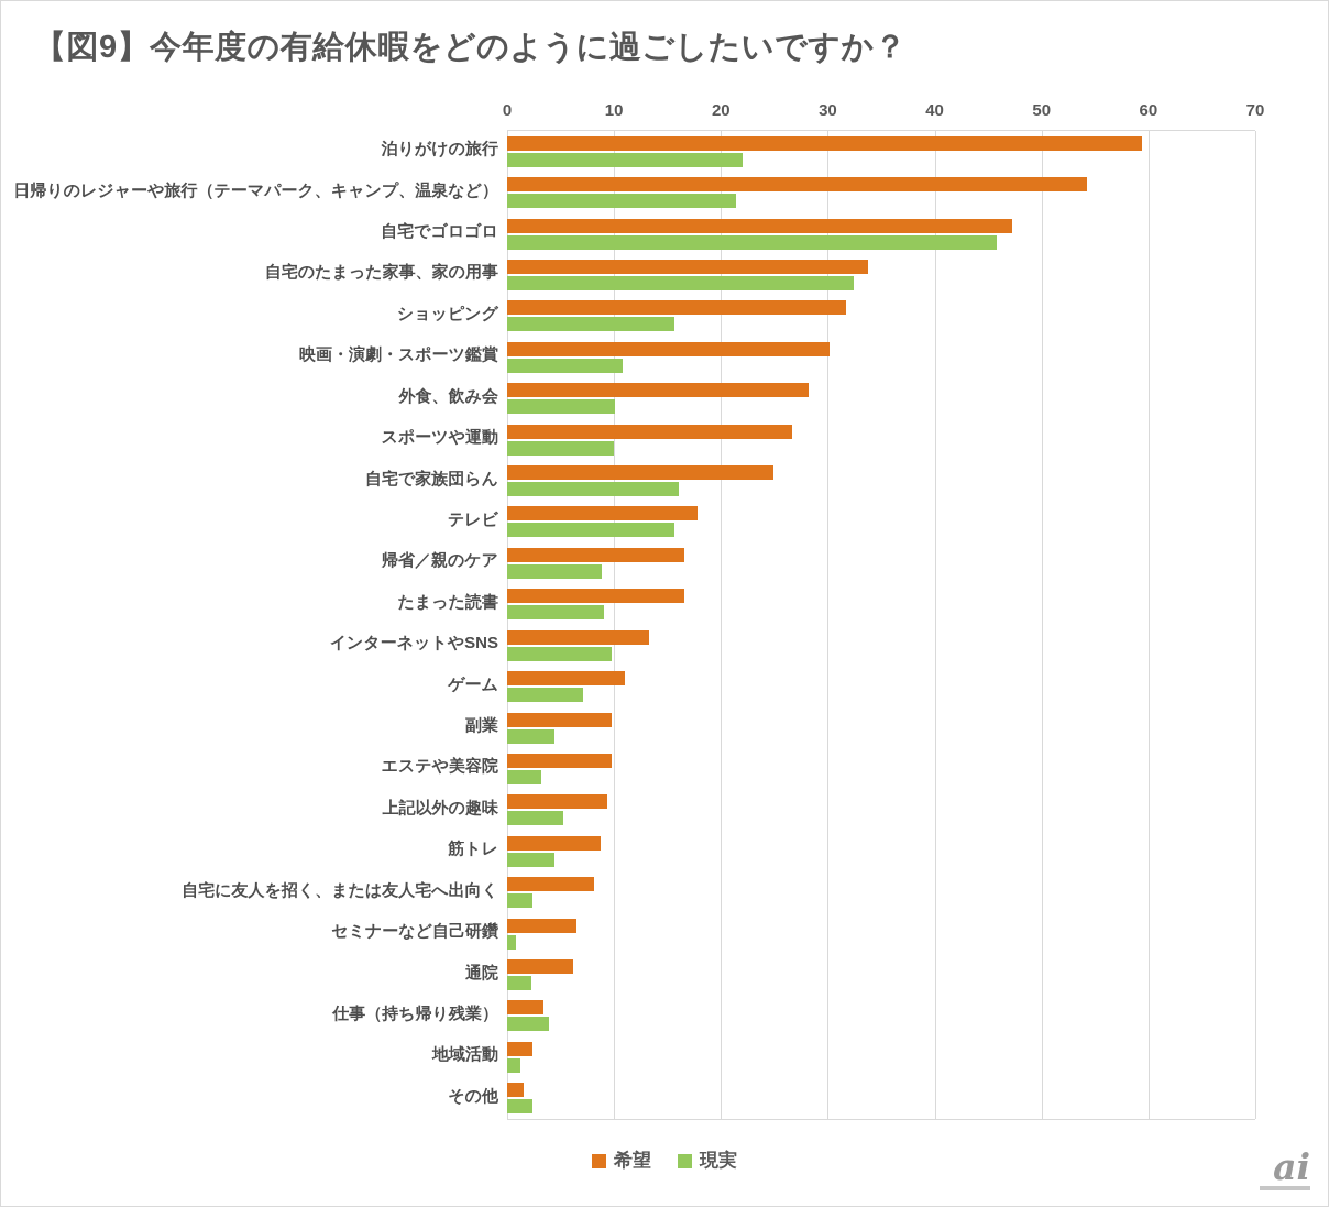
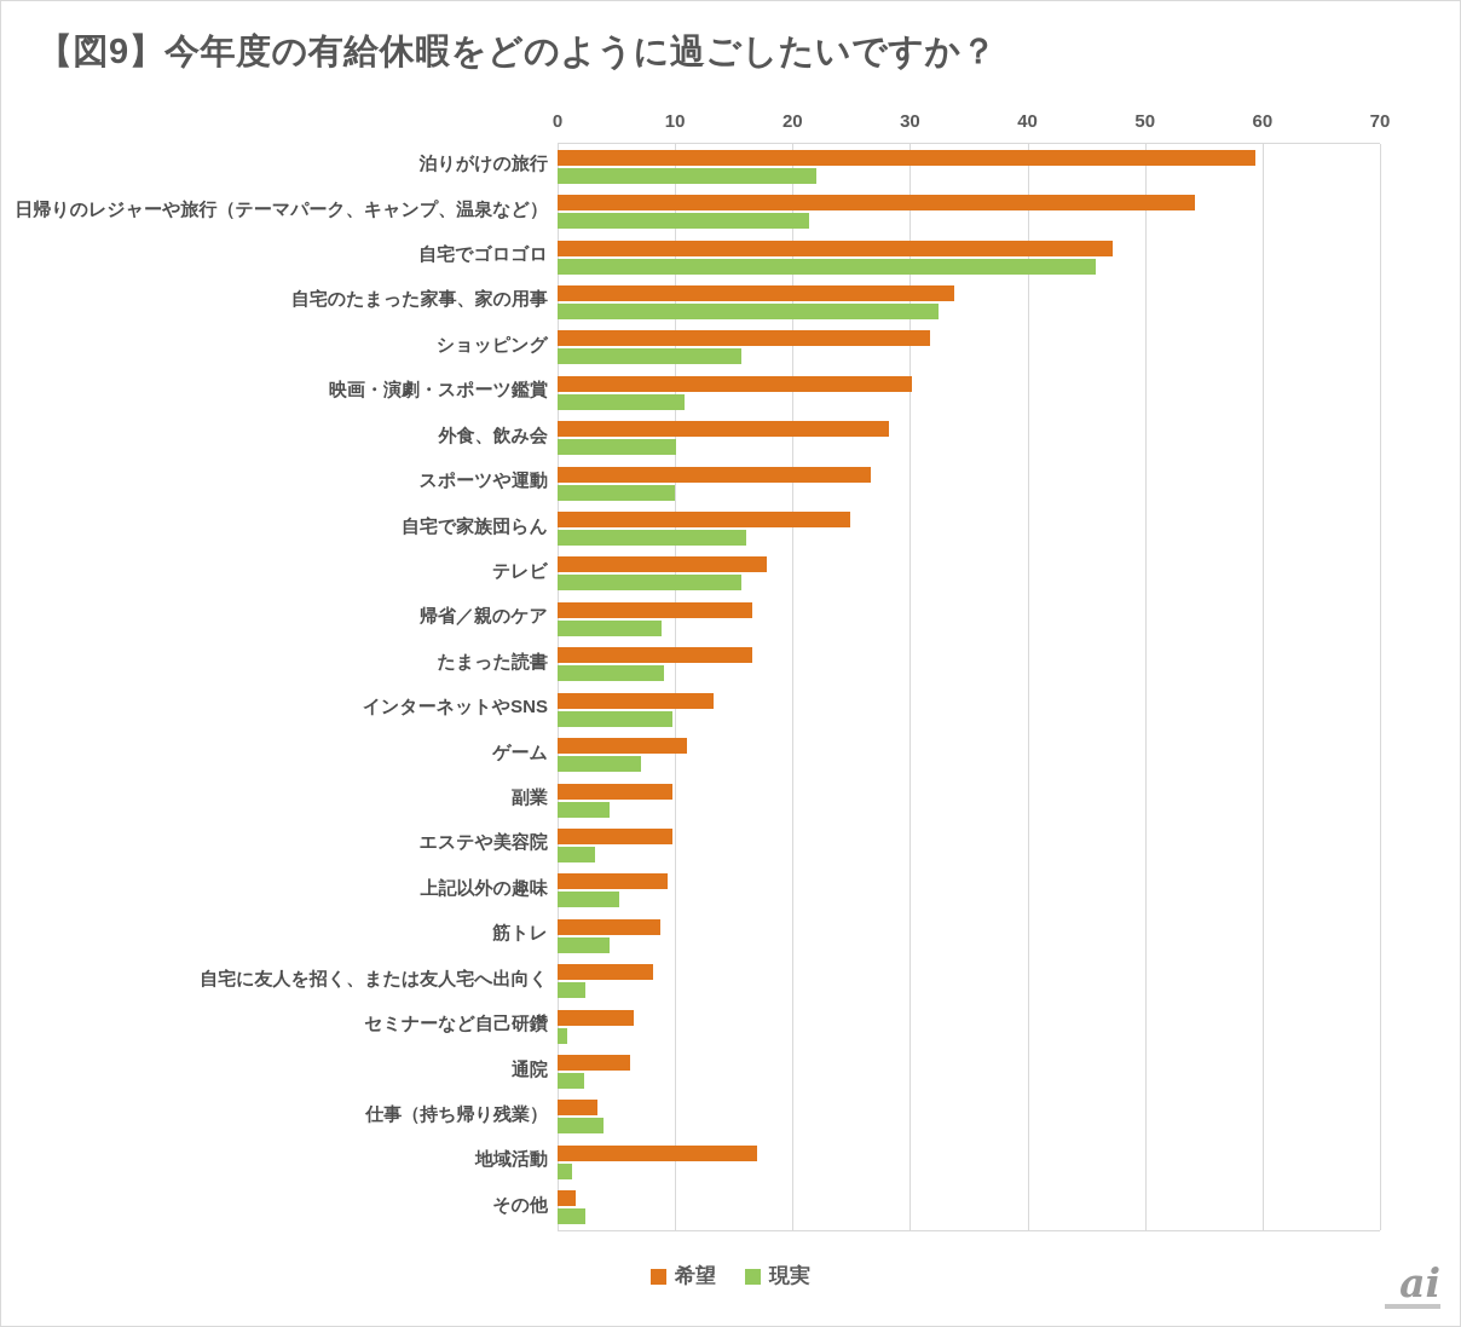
希望/地域活動: 2 -> 17
